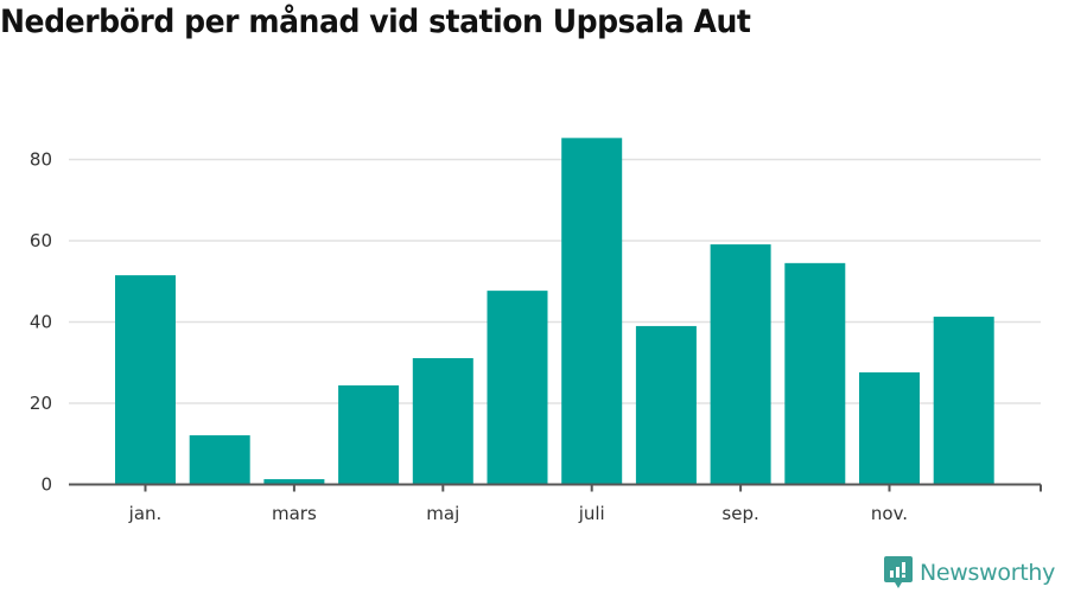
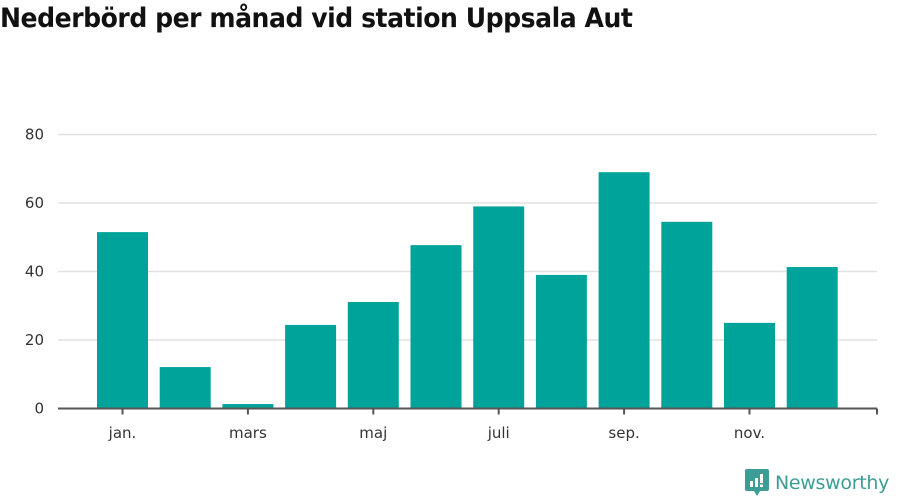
juli: 85 -> 59
sep.: 59 -> 69
nov.: 28 -> 25
